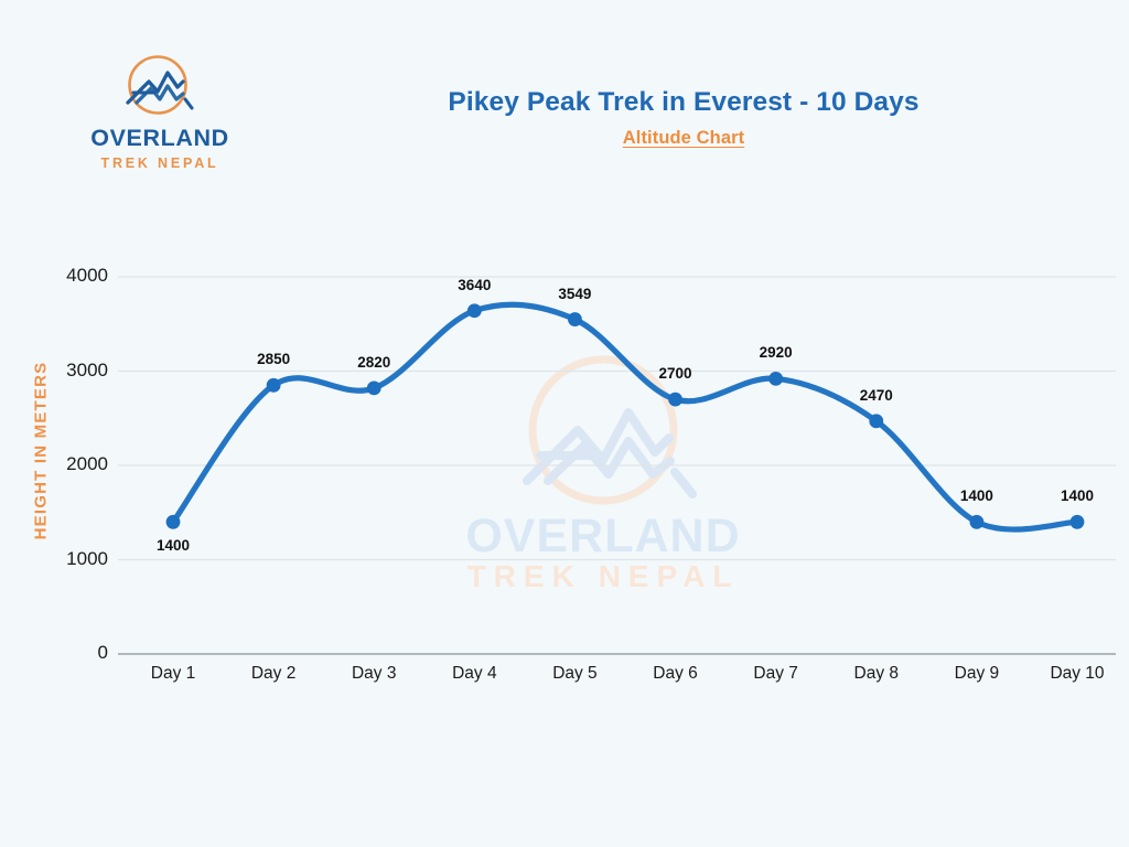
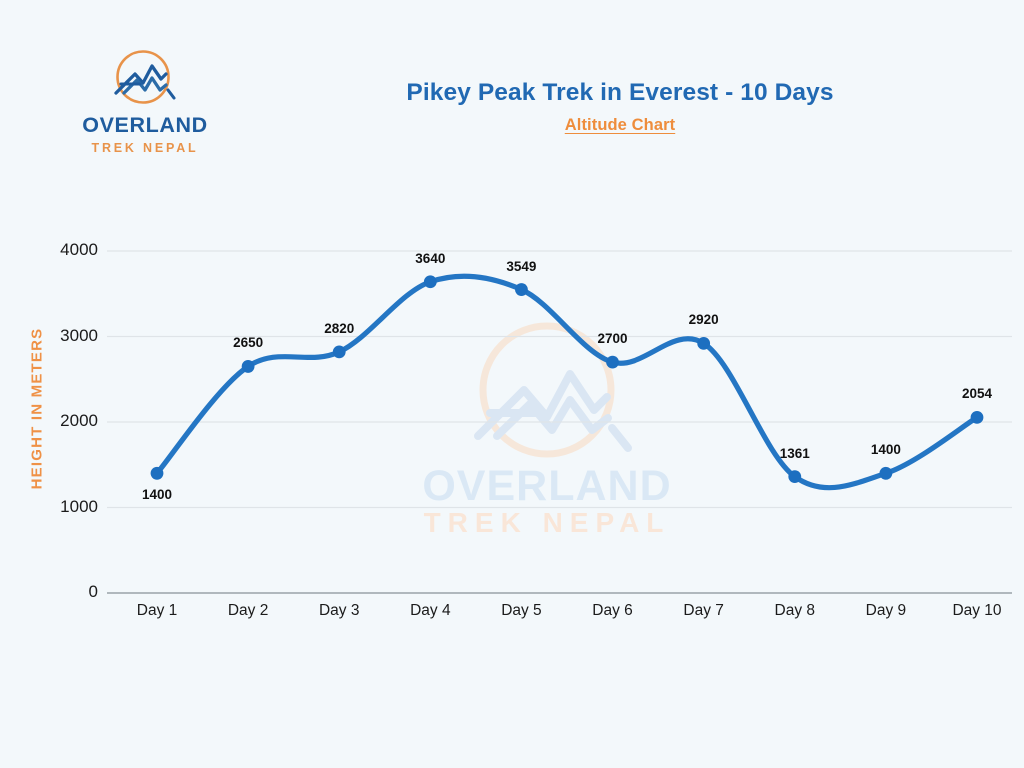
Day 2: 2850 -> 2650
Day 8: 2470 -> 1361
Day 10: 1400 -> 2054
